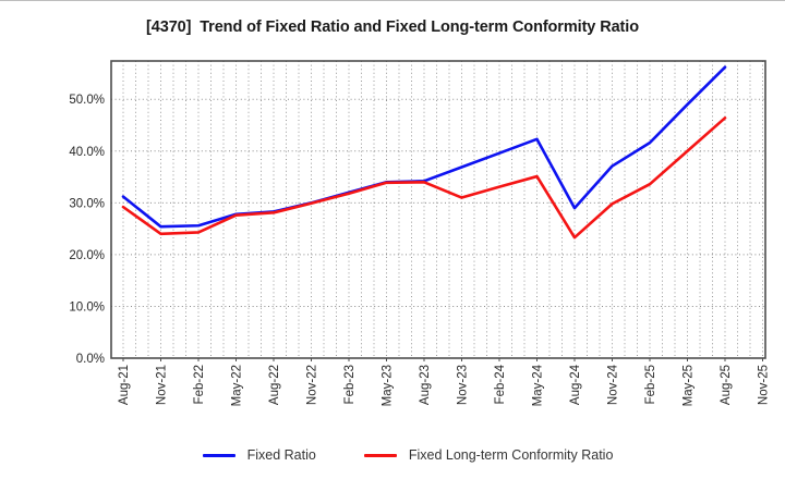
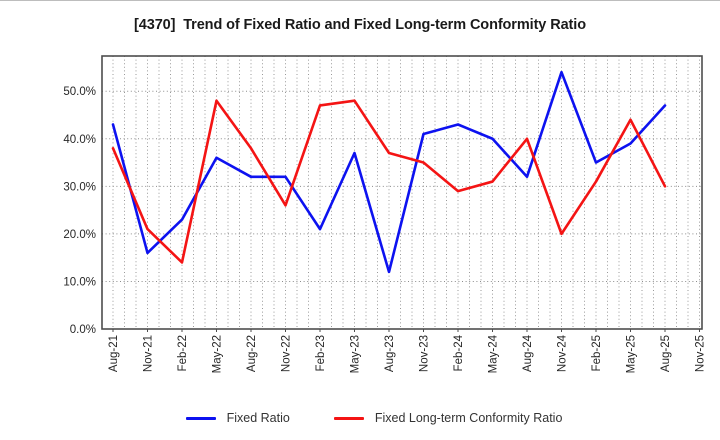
Fixed Ratio/Aug-21: 31% -> 43%
Fixed Long-term Conformity Ratio/Aug-21: 29% -> 38%
Fixed Ratio/Nov-21: 25% -> 16%
Fixed Long-term Conformity Ratio/Nov-21: 24% -> 21%
Fixed Ratio/Feb-22: 26% -> 23%
Fixed Long-term Conformity Ratio/Feb-22: 24% -> 14%
Fixed Ratio/May-22: 28% -> 36%
Fixed Long-term Conformity Ratio/May-22: 28% -> 48%
Fixed Ratio/Aug-22: 28% -> 32%
Fixed Long-term Conformity Ratio/Aug-22: 28% -> 38%
Fixed Ratio/Nov-22: 30% -> 32%
Fixed Long-term Conformity Ratio/Nov-22: 30% -> 26%
Fixed Ratio/Feb-23: 32% -> 21%
Fixed Long-term Conformity Ratio/Feb-23: 32% -> 47%
Fixed Ratio/May-23: 34% -> 37%
Fixed Long-term Conformity Ratio/May-23: 34% -> 48%
Fixed Ratio/Aug-23: 34% -> 12%
Fixed Long-term Conformity Ratio/Aug-23: 34% -> 37%
Fixed Ratio/Nov-23: 37% -> 41%
Fixed Long-term Conformity Ratio/Nov-23: 31% -> 35%
Fixed Ratio/Feb-24: 40% -> 43%
Fixed Long-term Conformity Ratio/Feb-24: 33% -> 29%
Fixed Ratio/May-24: 42% -> 40%
Fixed Long-term Conformity Ratio/May-24: 35% -> 31%
Fixed Ratio/Aug-24: 29% -> 32%
Fixed Long-term Conformity Ratio/Aug-24: 23% -> 40%
Fixed Ratio/Nov-24: 37% -> 54%
Fixed Long-term Conformity Ratio/Nov-24: 30% -> 20%
Fixed Ratio/Feb-25: 42% -> 35%
Fixed Long-term Conformity Ratio/Feb-25: 34% -> 31%
Fixed Ratio/May-25: 49% -> 39%
Fixed Long-term Conformity Ratio/May-25: 40% -> 44%
Fixed Ratio/Aug-25: 56% -> 47%
Fixed Long-term Conformity Ratio/Aug-25: 46% -> 30%
